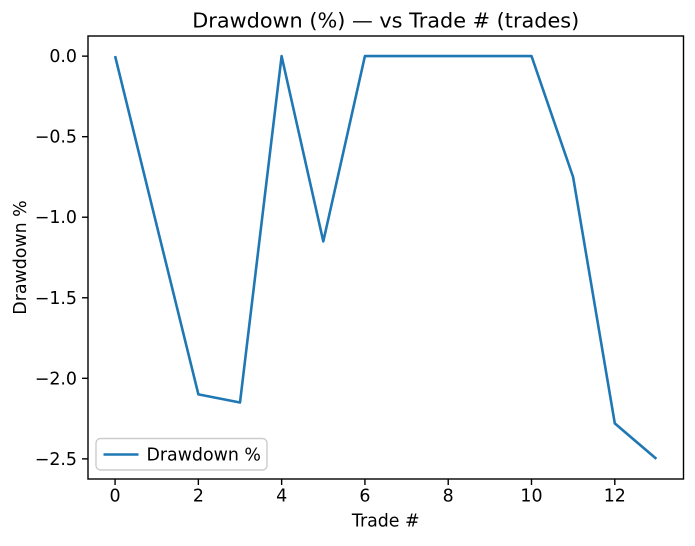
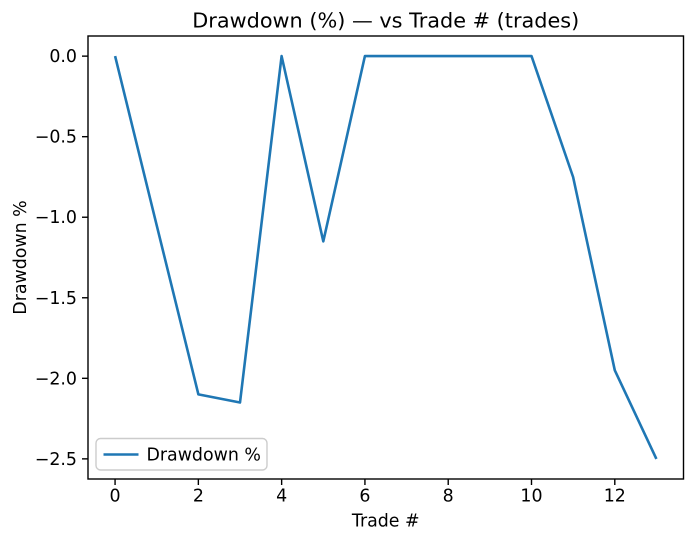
12: -2.28 -> -1.95
